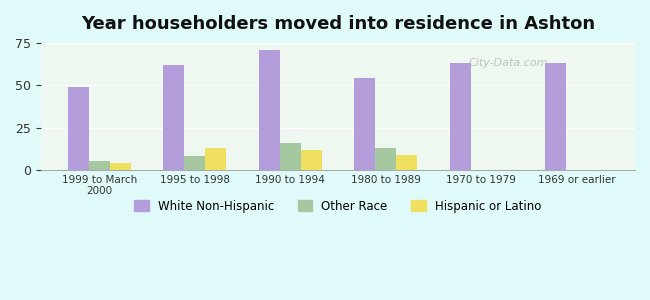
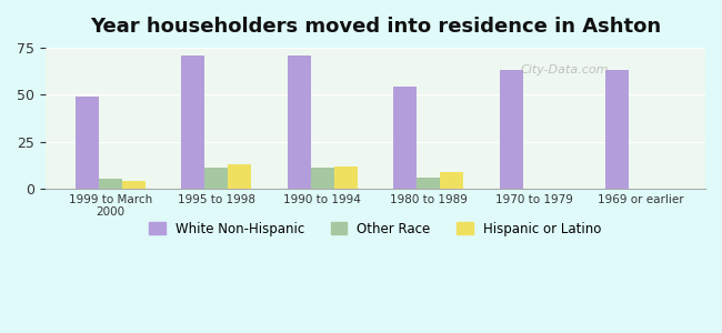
White Non-Hispanic/1995 to 1998: 62 -> 71
Other Race/1995 to 1998: 8 -> 11
Other Race/1990 to 1994: 16 -> 11
Other Race/1980 to 1989: 13 -> 6
